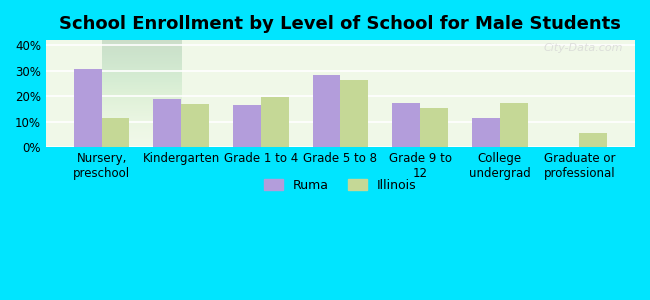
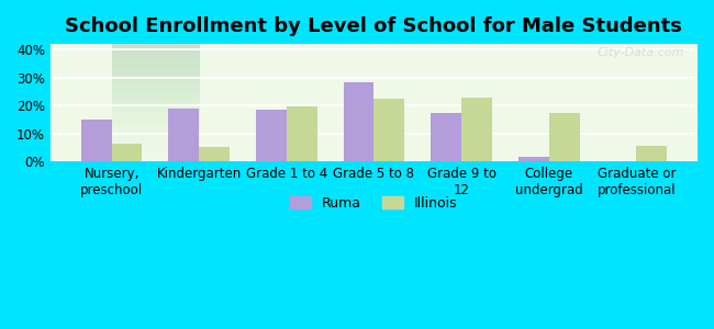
Ruma/Nursery, preschool: 30.5% -> 15.0%
Illinois/Nursery, preschool: 11.5% -> 6.5%
Illinois/Kindergarten: 17.0% -> 5.0%
Ruma/Grade 1 to 4: 16.5% -> 18.5%
Illinois/Grade 5 to 8: 26.5% -> 22.5%
Illinois/Grade 9 to 12: 15.5% -> 23.0%
Ruma/College undergrad: 11.5% -> 1.5%
